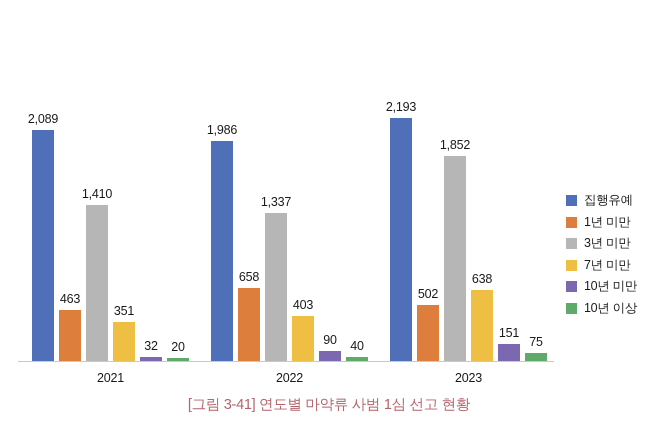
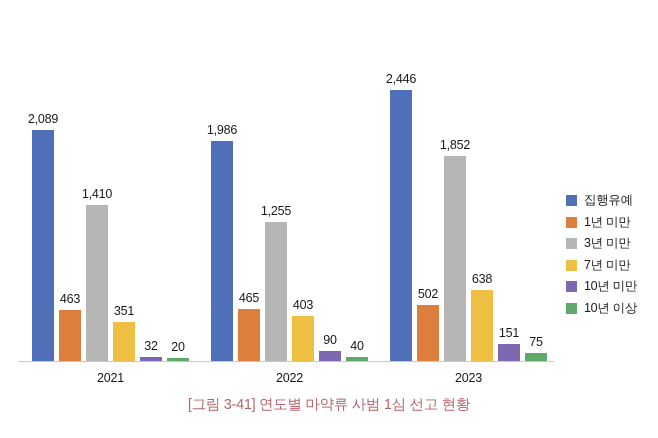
1년 미만/2022: 658 -> 465
3년 미만/2022: 1,337 -> 1,255
집행유예/2023: 2,193 -> 2,446
